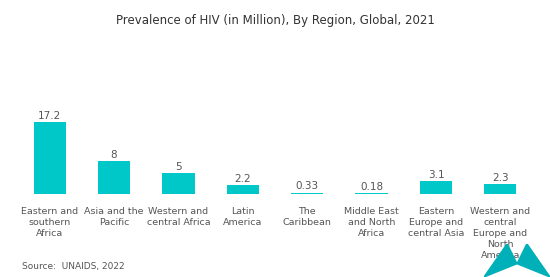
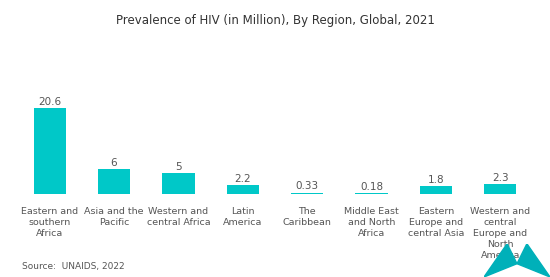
Eastern and southern Africa: 17.2 -> 20.6
Asia and the Pacific: 8 -> 6
Eastern Europe and central Asia: 3.1 -> 1.8
